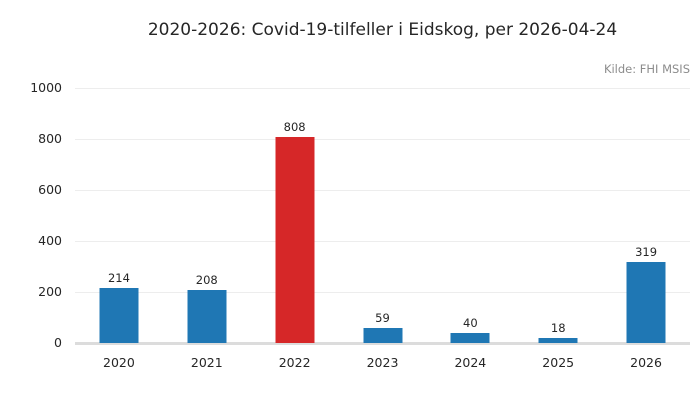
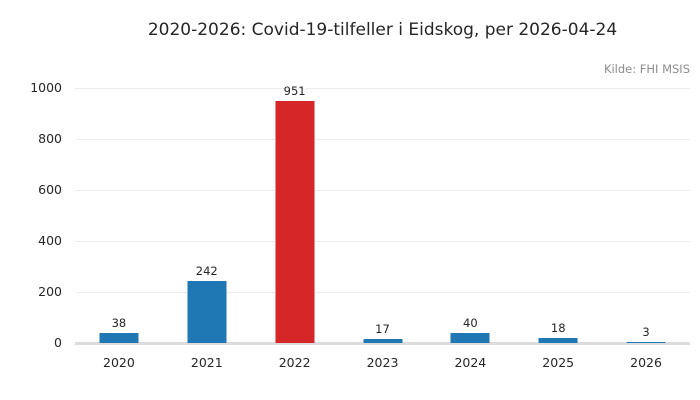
2020: 214 -> 38
2021: 208 -> 242
2022: 808 -> 951
2023: 59 -> 17
2026: 319 -> 3
